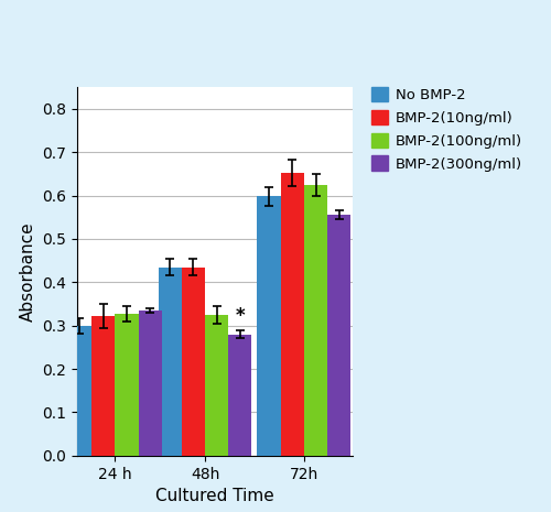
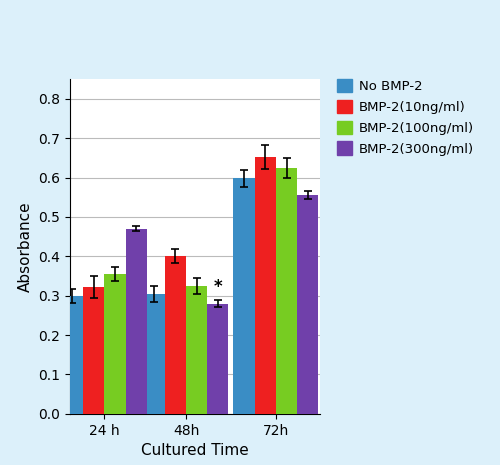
BMP-2(100ng/ml)/24 h: 0.327 -> 0.355
BMP-2(300ng/ml)/24 h: 0.335 -> 0.470
No BMP-2/48h: 0.435 -> 0.305
BMP-2(10ng/ml)/48h: 0.435 -> 0.400
